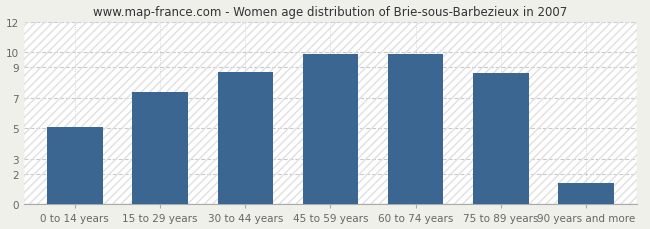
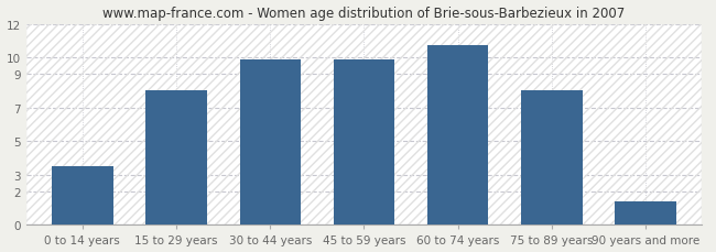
0 to 14 years: 5.1 -> 3.5
15 to 29 years: 7.4 -> 8.0
30 to 44 years: 8.7 -> 9.9
60 to 74 years: 9.9 -> 10.7
75 to 89 years: 8.6 -> 8.0
